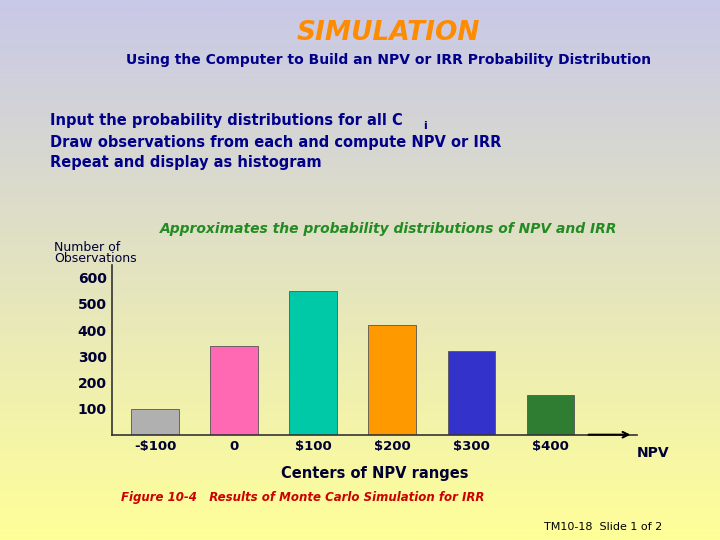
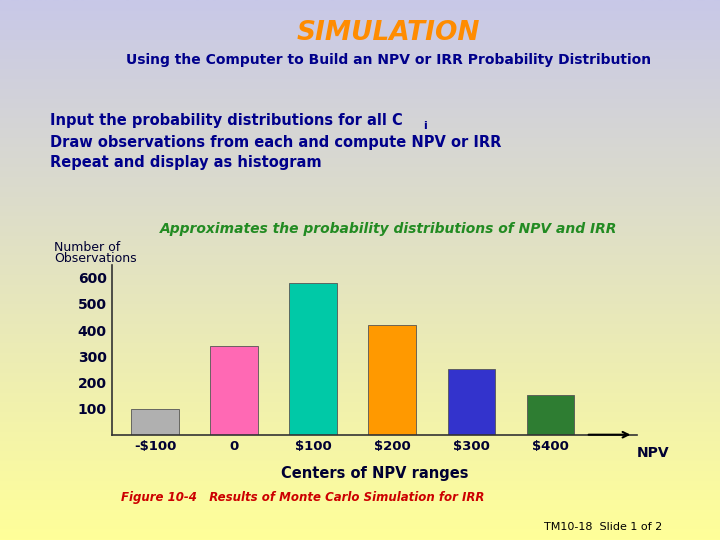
$100: 550 -> 580
$300: 320 -> 250
